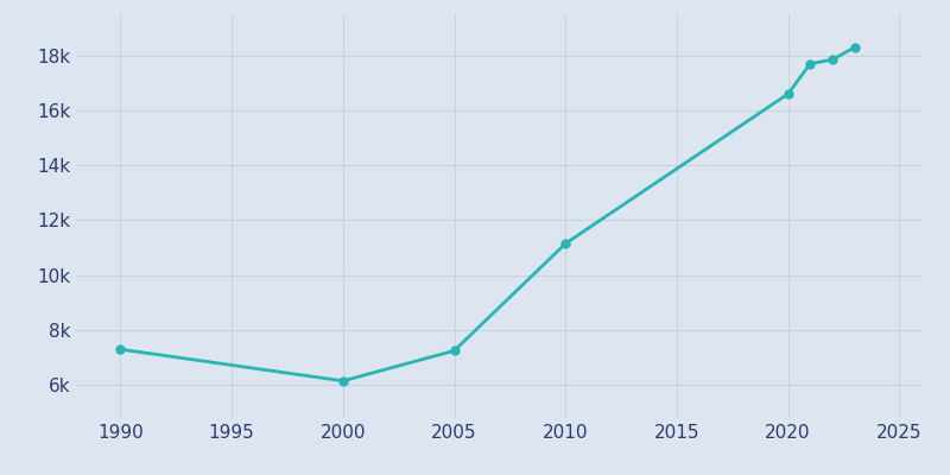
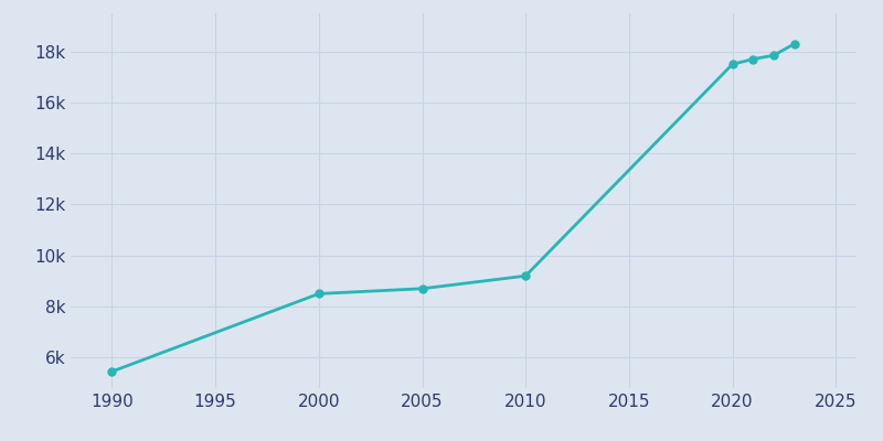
1990: 7.30k -> 5.45k
2000: 6.15k -> 8.50k
2005: 7.25k -> 8.70k
2010: 11.15k -> 9.20k
2020: 16.60k -> 17.50k
